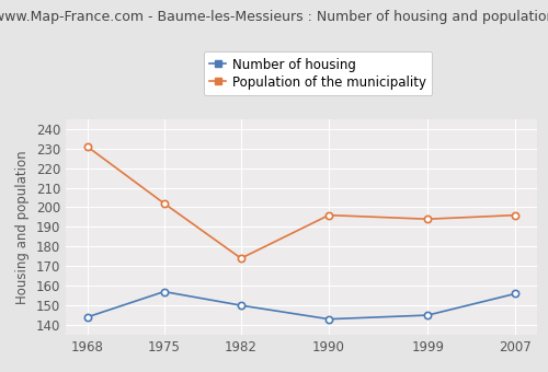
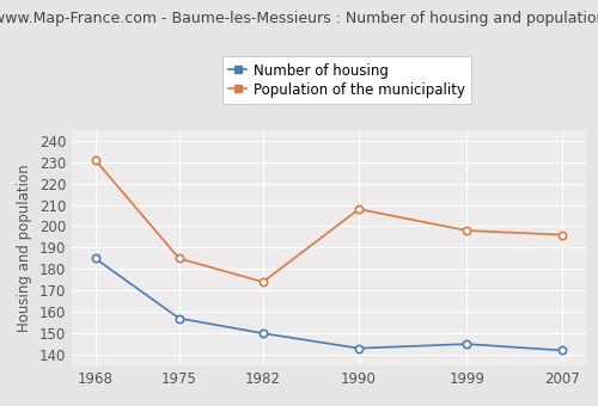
Number of housing/1968: 144 -> 185
Population of the municipality/1975: 202 -> 185
Population of the municipality/1990: 196 -> 208
Population of the municipality/1999: 194 -> 198
Number of housing/2007: 156 -> 142
